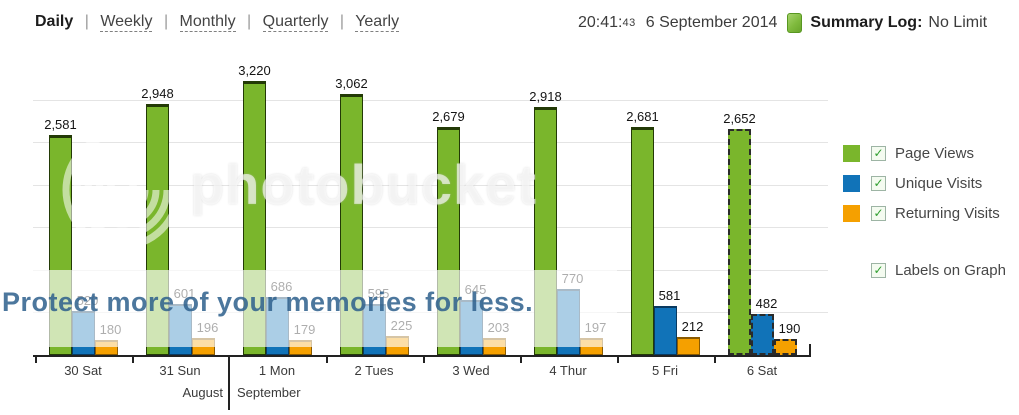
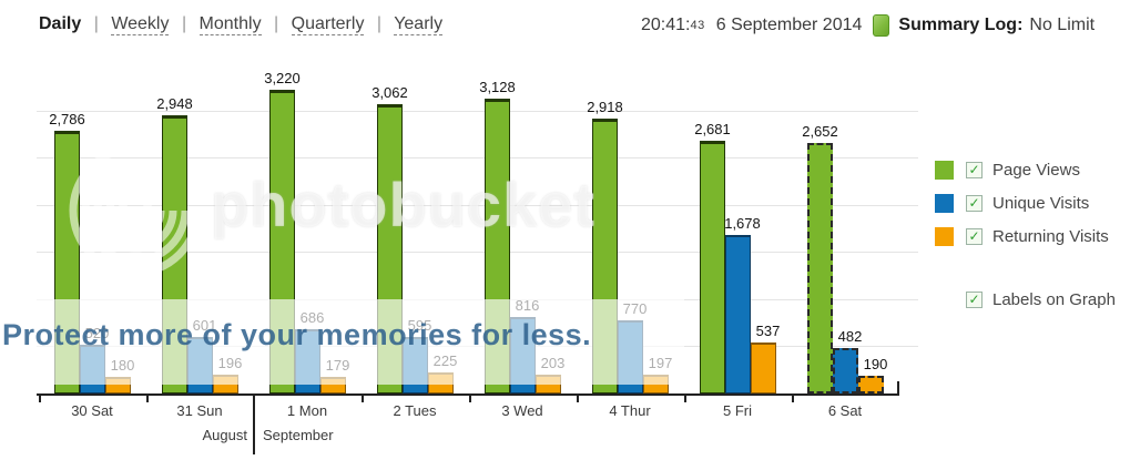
Page Views/30 Sat: 2,581 -> 2,786
Page Views/3 Wed: 2,679 -> 3,128
Unique Visits/3 Wed: 645 -> 816
Unique Visits/5 Fri: 581 -> 1,678
Returning Visits/5 Fri: 212 -> 537
